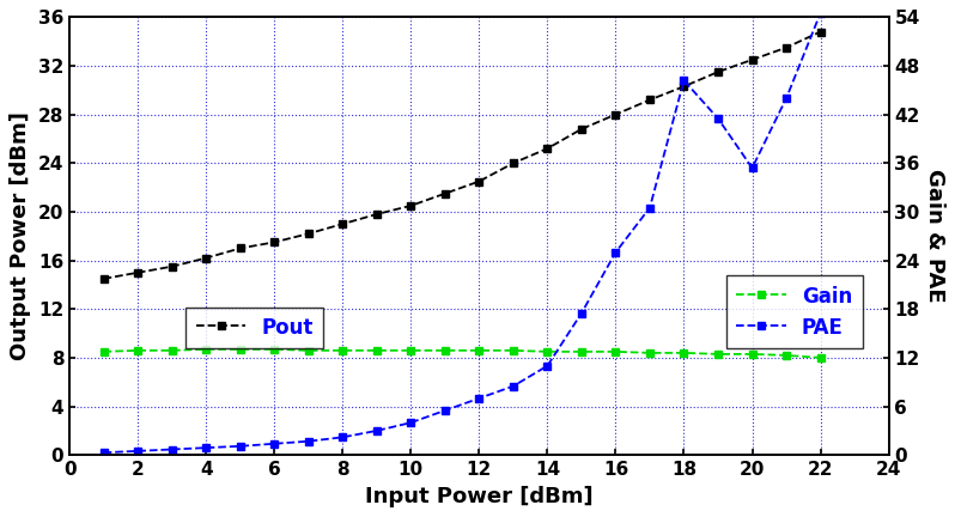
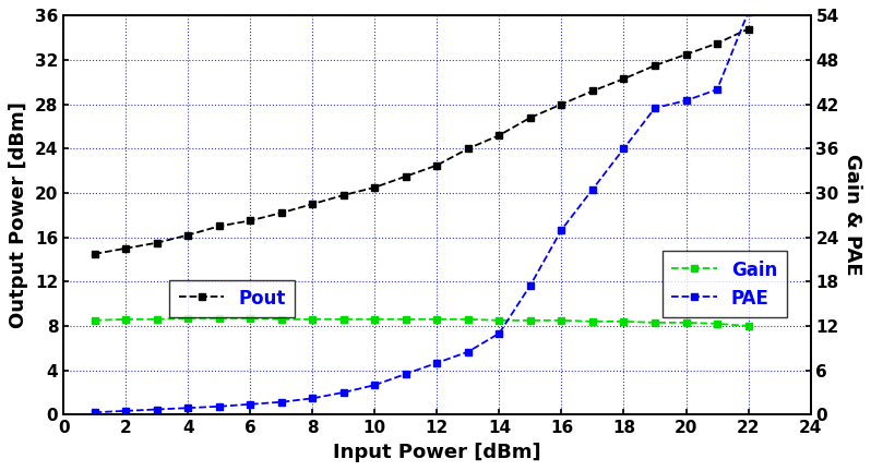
PAE/18: 46.2 -> 36.0
PAE/20: 35.4 -> 42.5
